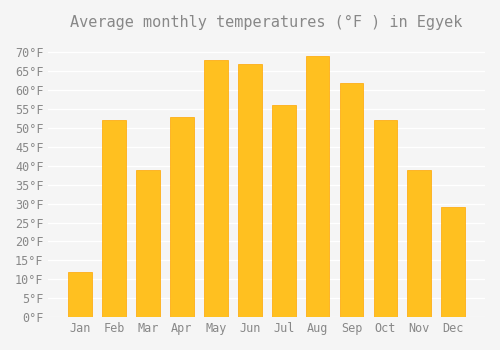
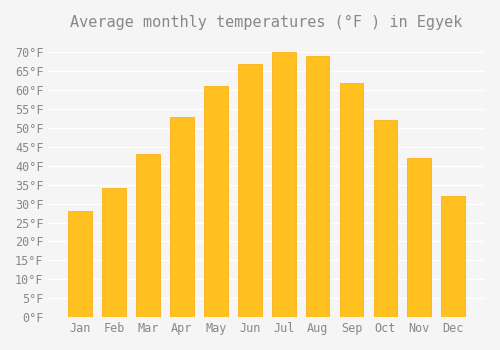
Jan: 12°F -> 28°F
Feb: 52°F -> 34°F
Mar: 39°F -> 43°F
May: 68°F -> 61°F
Jul: 56°F -> 70°F
Nov: 39°F -> 42°F
Dec: 29°F -> 32°F
